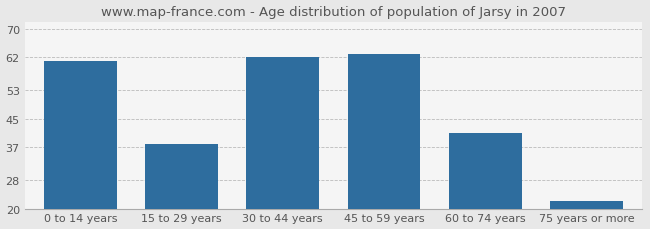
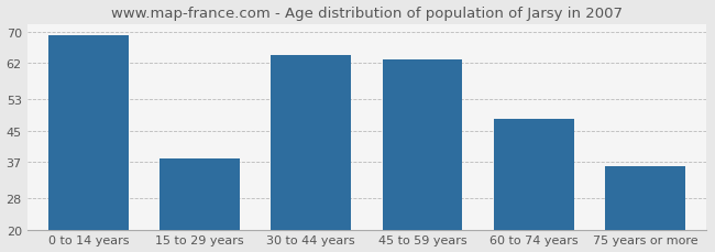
0 to 14 years: 61 -> 69
30 to 44 years: 62 -> 64
60 to 74 years: 41 -> 48
75 years or more: 22 -> 36
